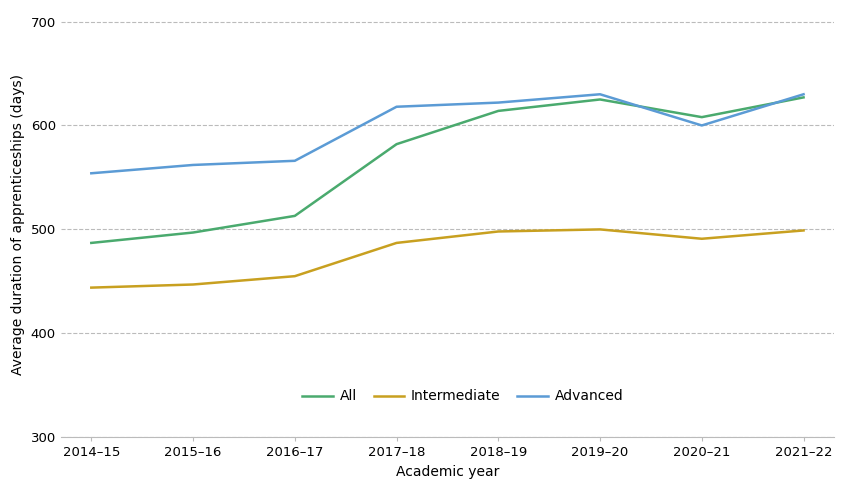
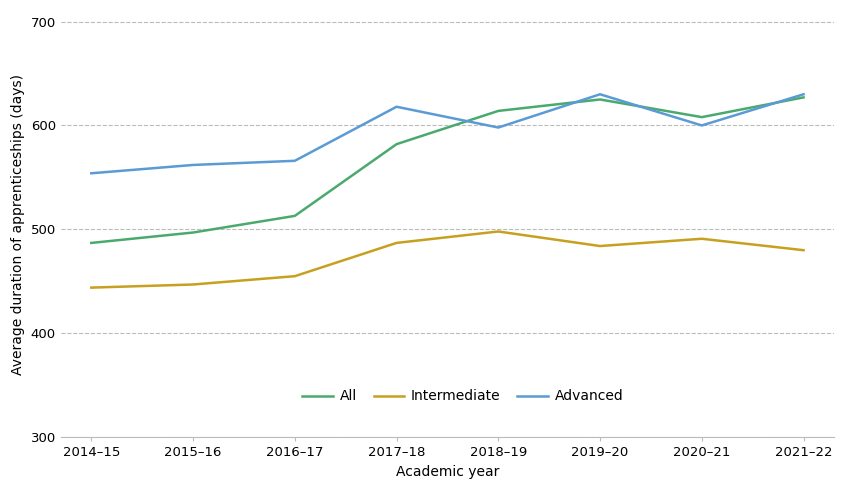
Advanced/2018–19: 622 -> 598
Intermediate/2019–20: 500 -> 484
Intermediate/2021–22: 499 -> 480
